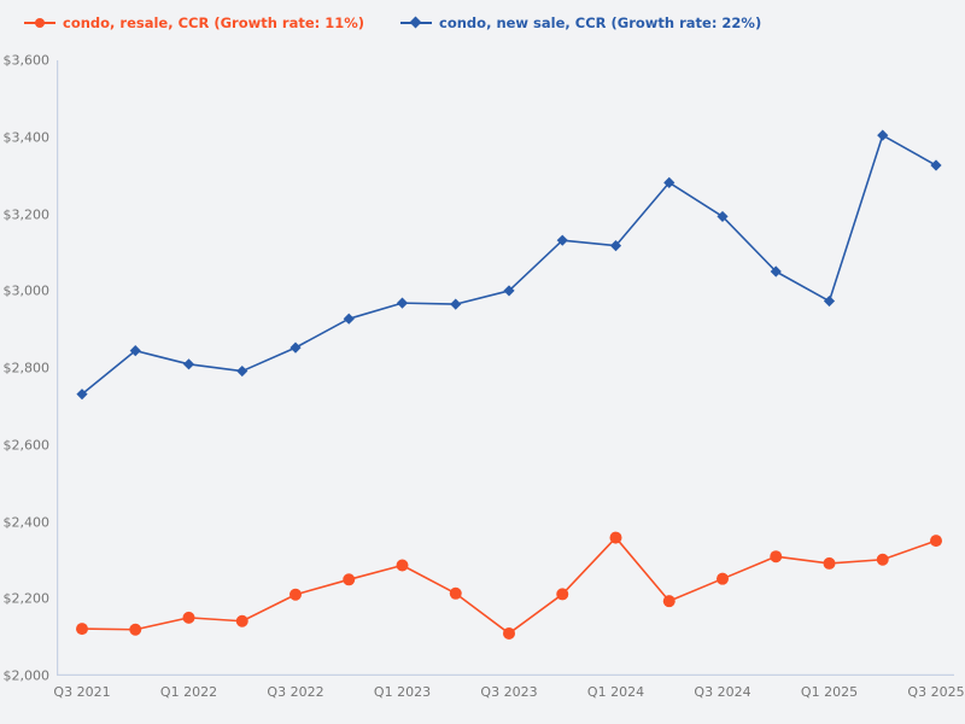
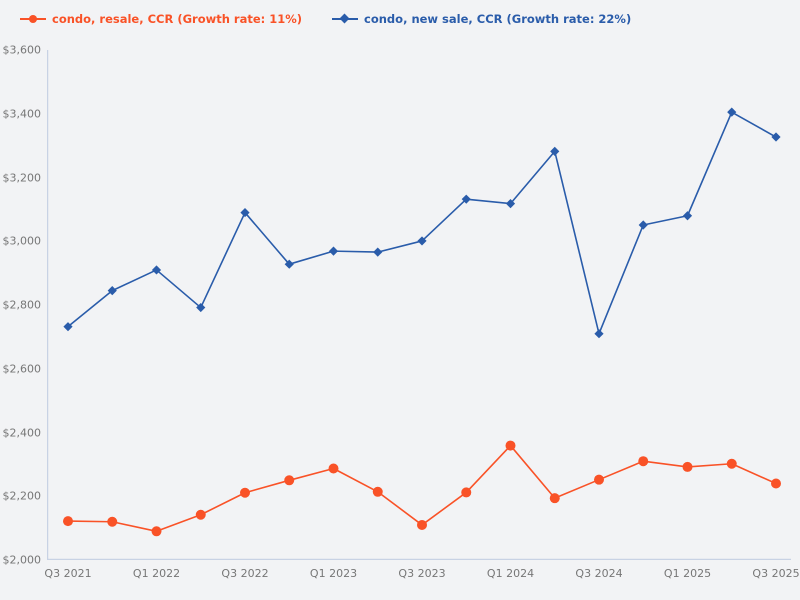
condo, resale, CCR (Growth rate: 11%)/Q1 2022: $2150 -> $2090
condo, new sale, CCR (Growth rate: 22%)/Q1 2022: $2810 -> $2910
condo, new sale, CCR (Growth rate: 22%)/Q3 2022: $2850 -> $3090
condo, new sale, CCR (Growth rate: 22%)/Q3 2024: $3190 -> $2710
condo, new sale, CCR (Growth rate: 22%)/Q1 2025: $2970 -> $3080
condo, resale, CCR (Growth rate: 11%)/Q3 2025: $2350 -> $2240
